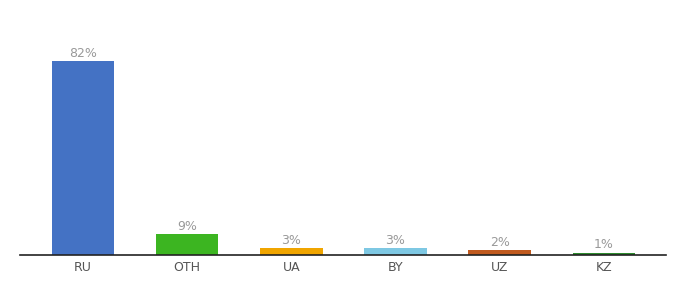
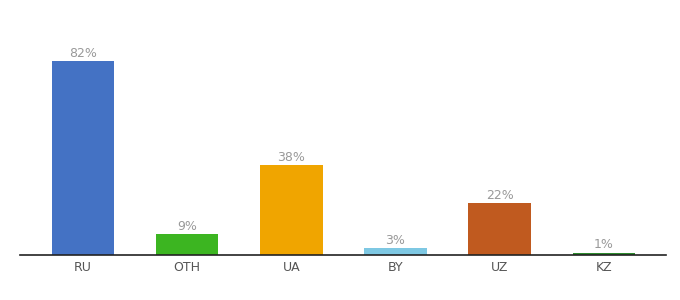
UA: 3% -> 38%
UZ: 2% -> 22%
